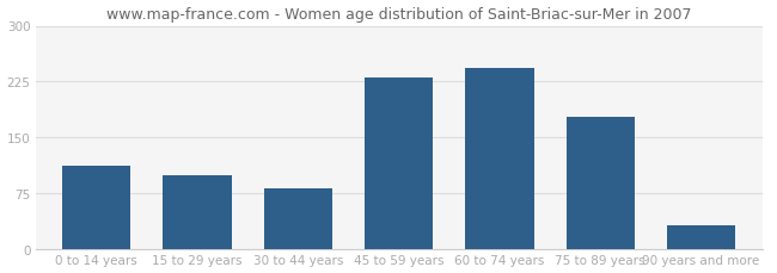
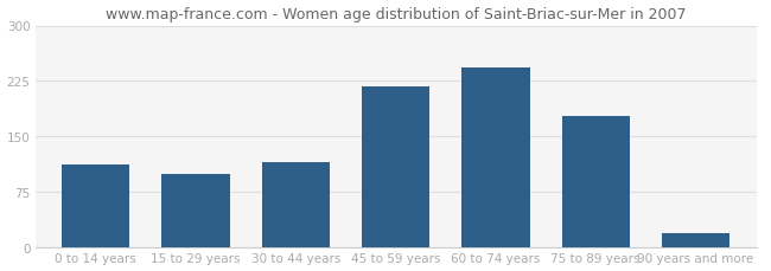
30 to 44 years: 82 -> 115
45 to 59 years: 230 -> 218
90 years and more: 32 -> 20
